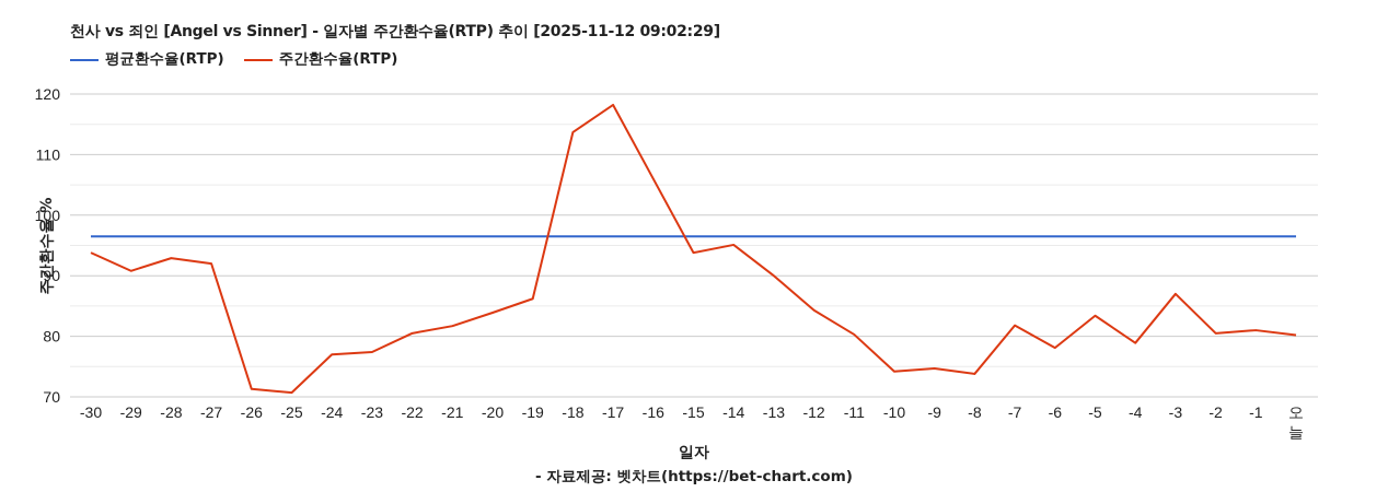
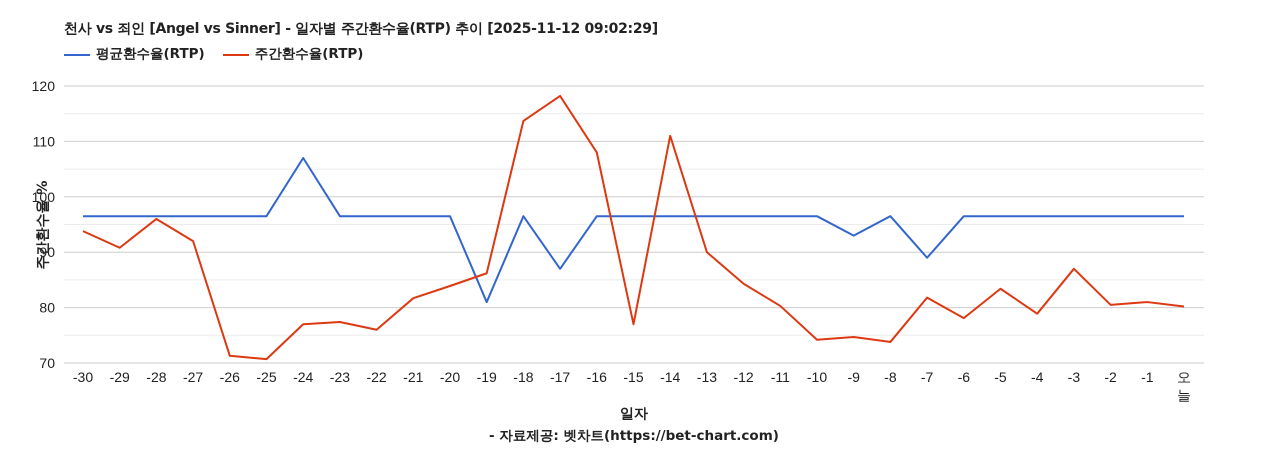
주간환수율(RTP)/-28: 93 -> 96
평균환수율(RTP)/-24: 96 -> 107
주간환수율(RTP)/-22: 80 -> 76
평균환수율(RTP)/-19: 96 -> 81
평균환수율(RTP)/-17: 96 -> 87
주간환수율(RTP)/-16: 106 -> 108
주간환수율(RTP)/-15: 94 -> 77
주간환수율(RTP)/-14: 95 -> 111
평균환수율(RTP)/-9: 96 -> 93
평균환수율(RTP)/-7: 96 -> 89
